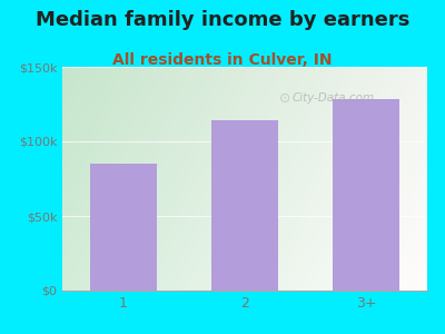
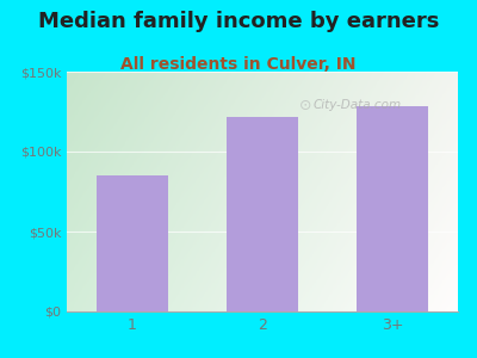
2: $114k -> $122k
